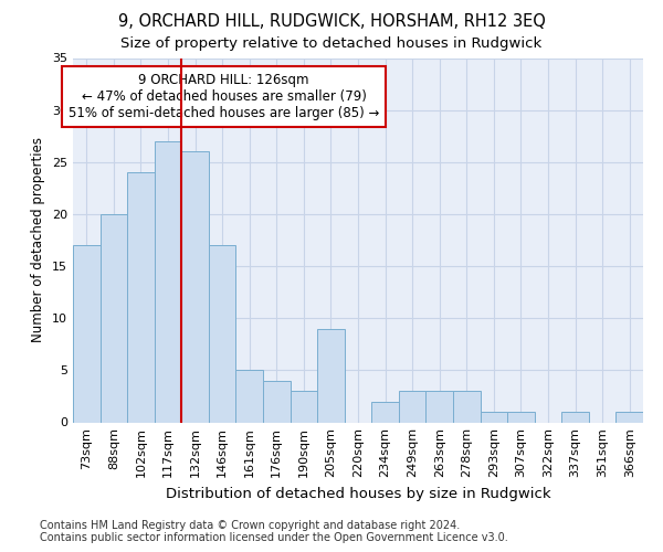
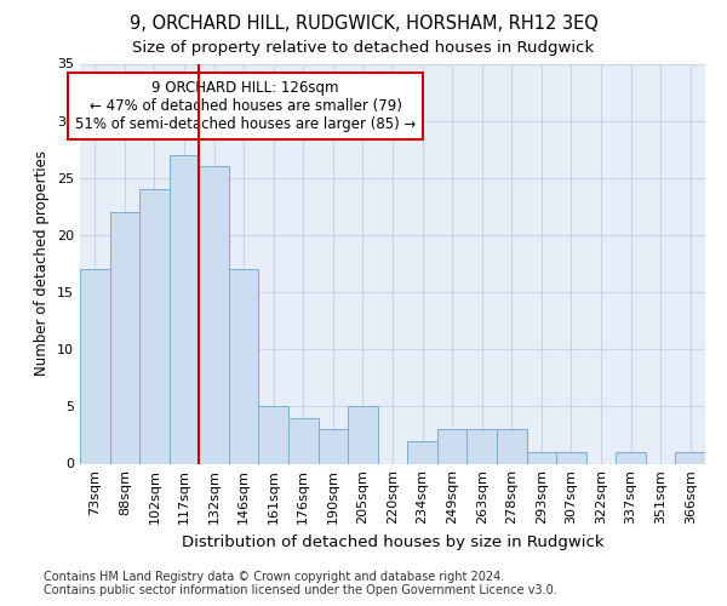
88sqm: 20 -> 22
205sqm: 9 -> 5
